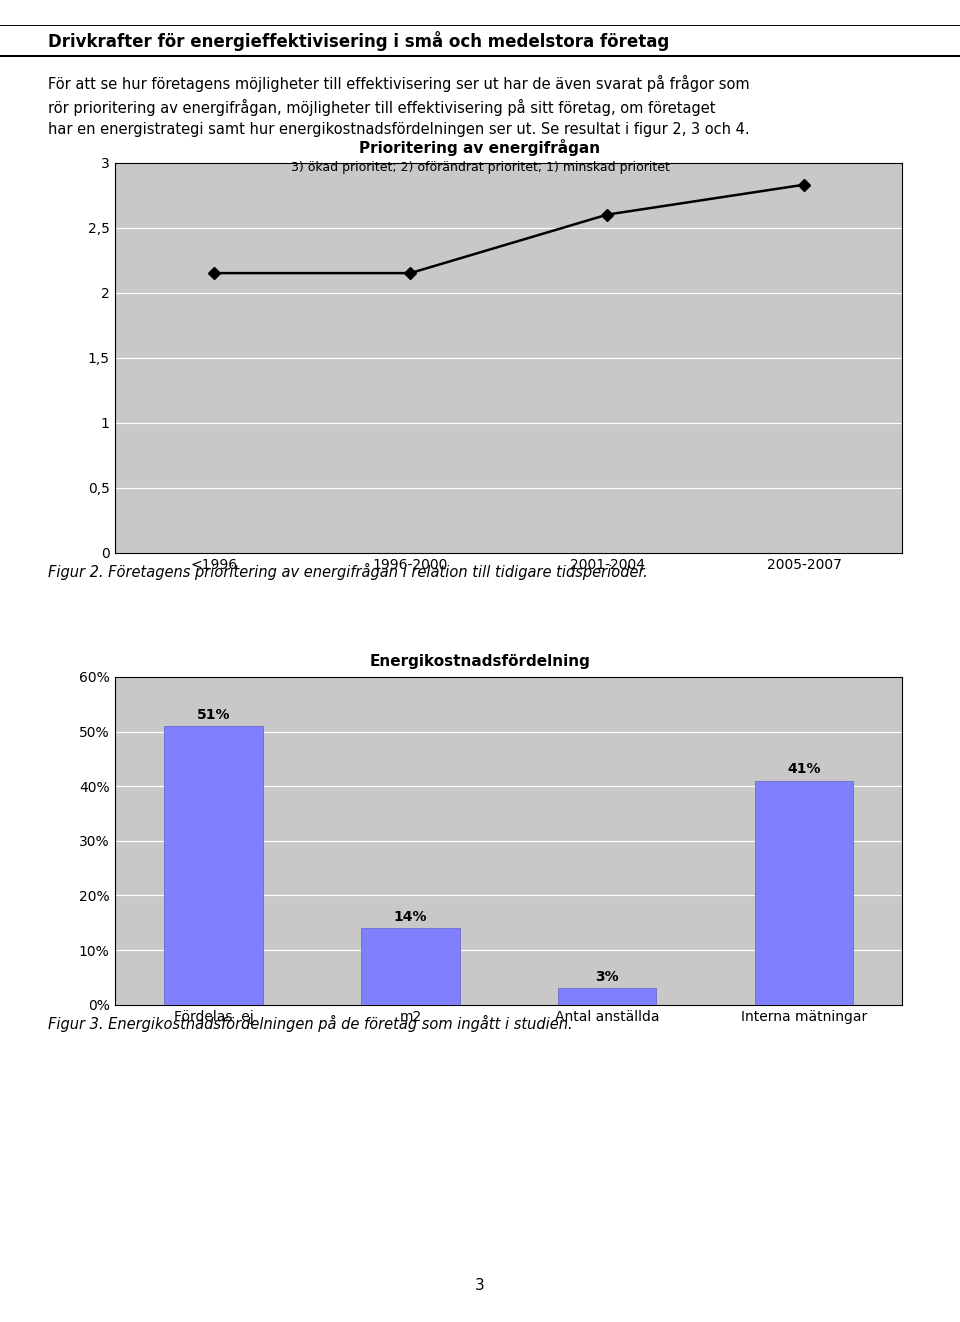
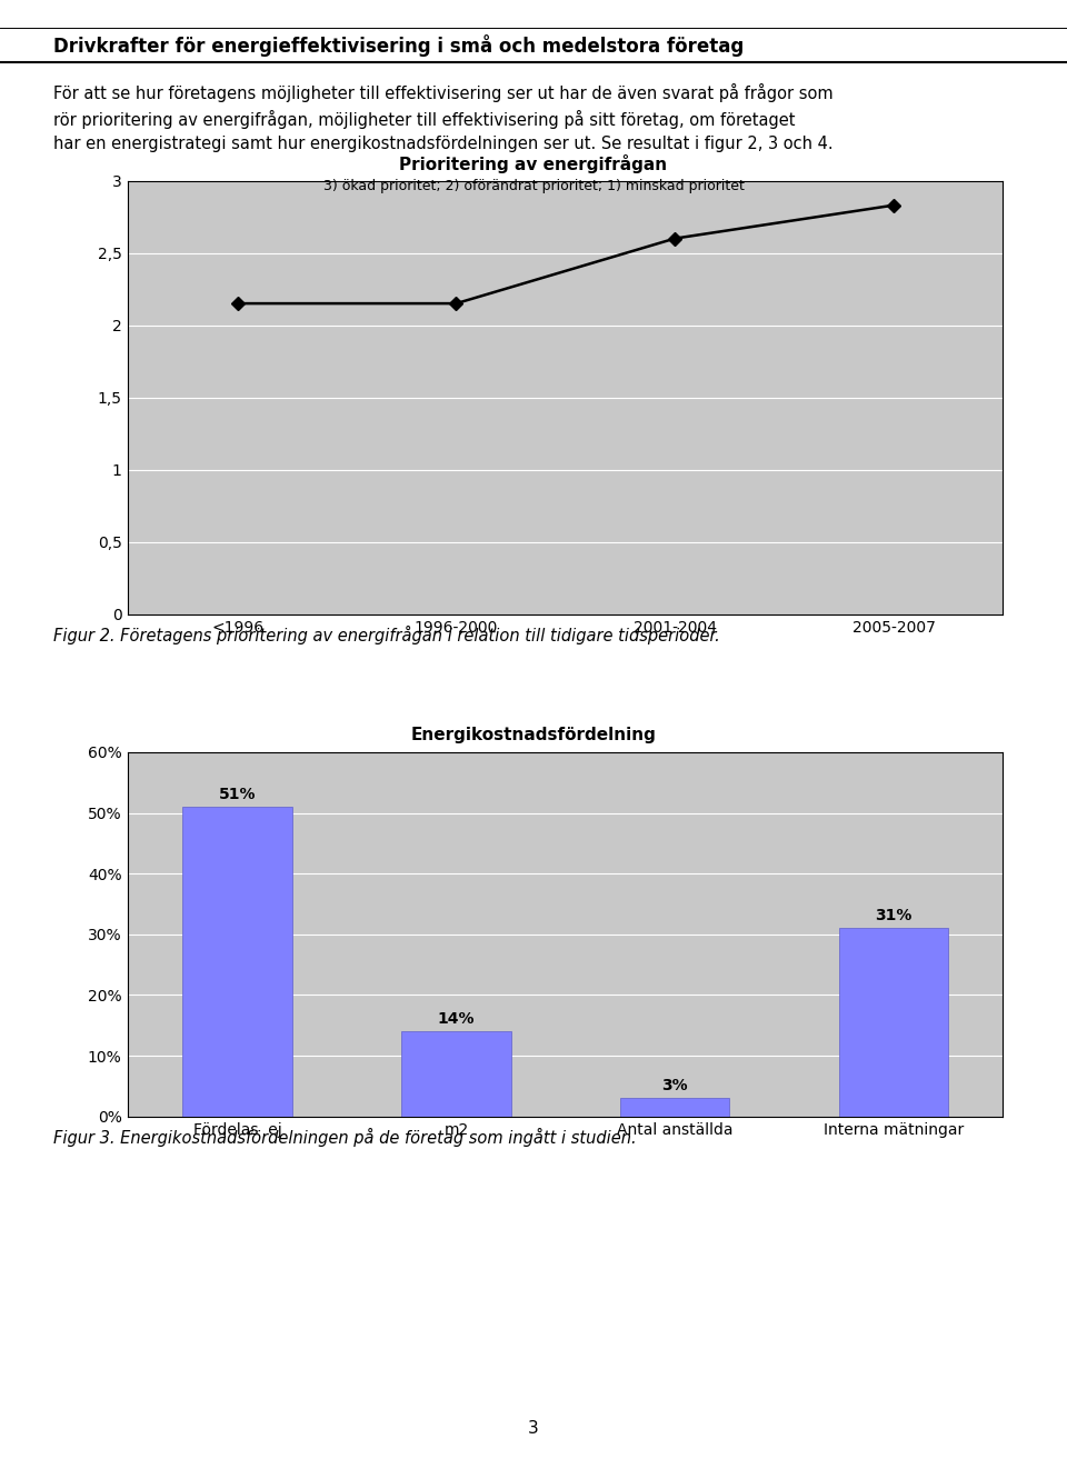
Interna mätningar: 41% -> 31%
